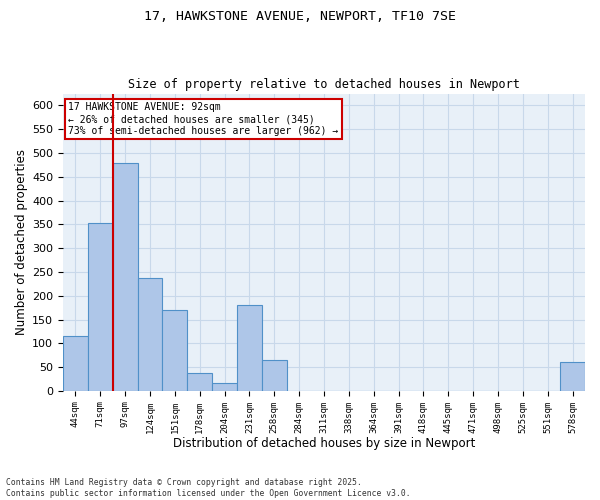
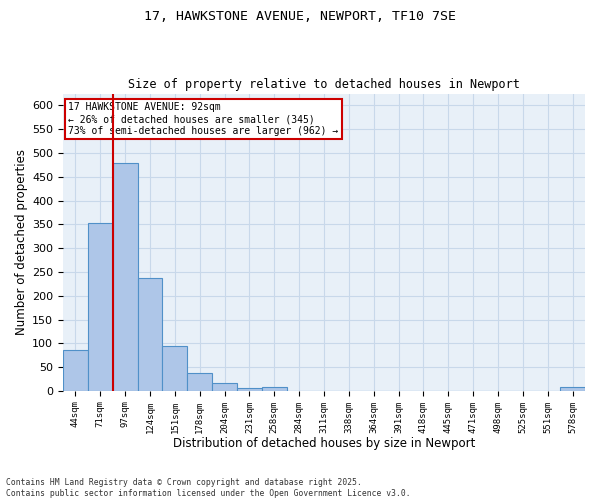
44sqm: 115 -> 85
151sqm: 170 -> 95
231sqm: 180 -> 5
258sqm: 65 -> 8
578sqm: 60 -> 8
